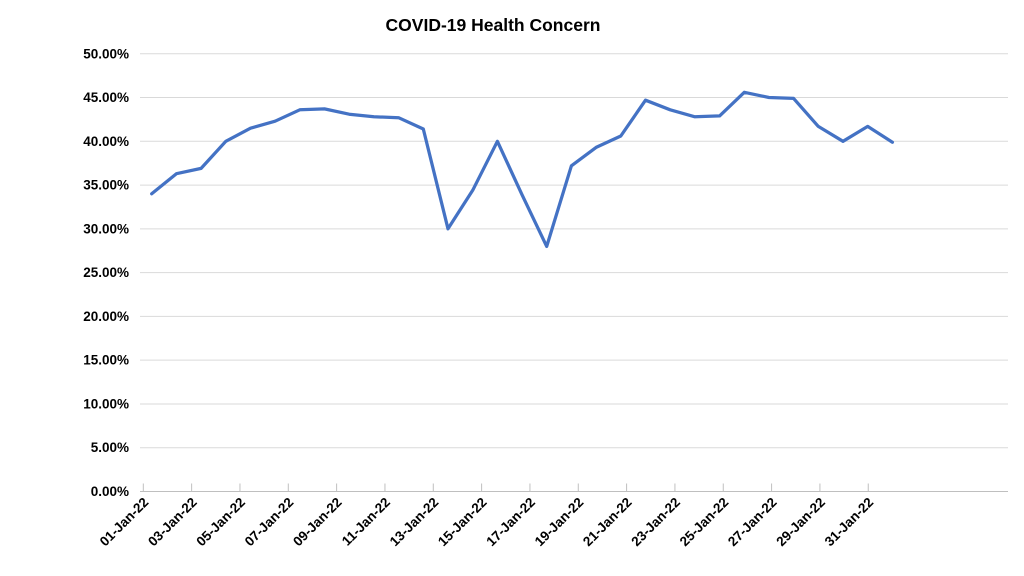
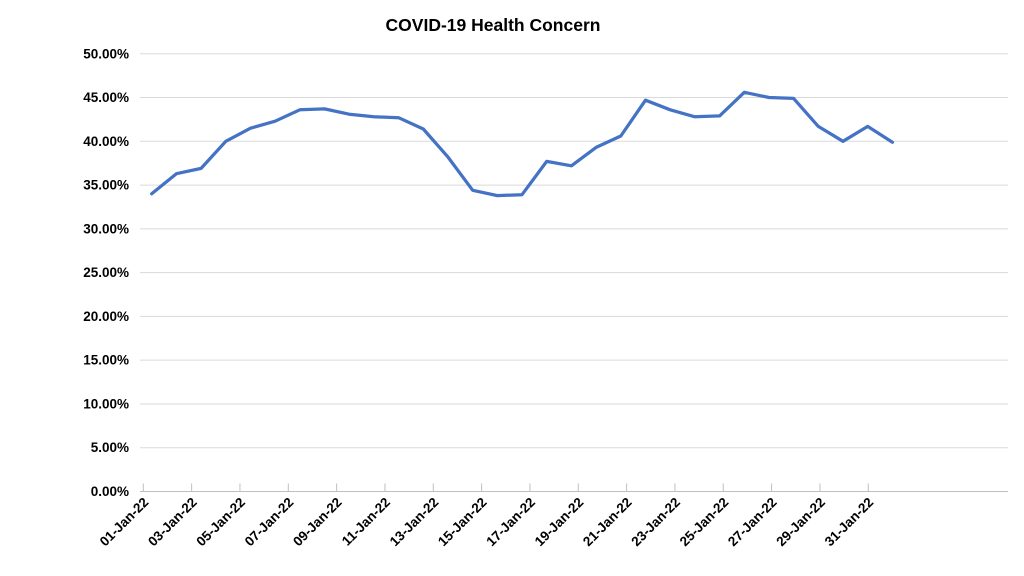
13-Jan-22: 30% -> 38%
15-Jan-22: 40% -> 34%
17-Jan-22: 28% -> 38%
